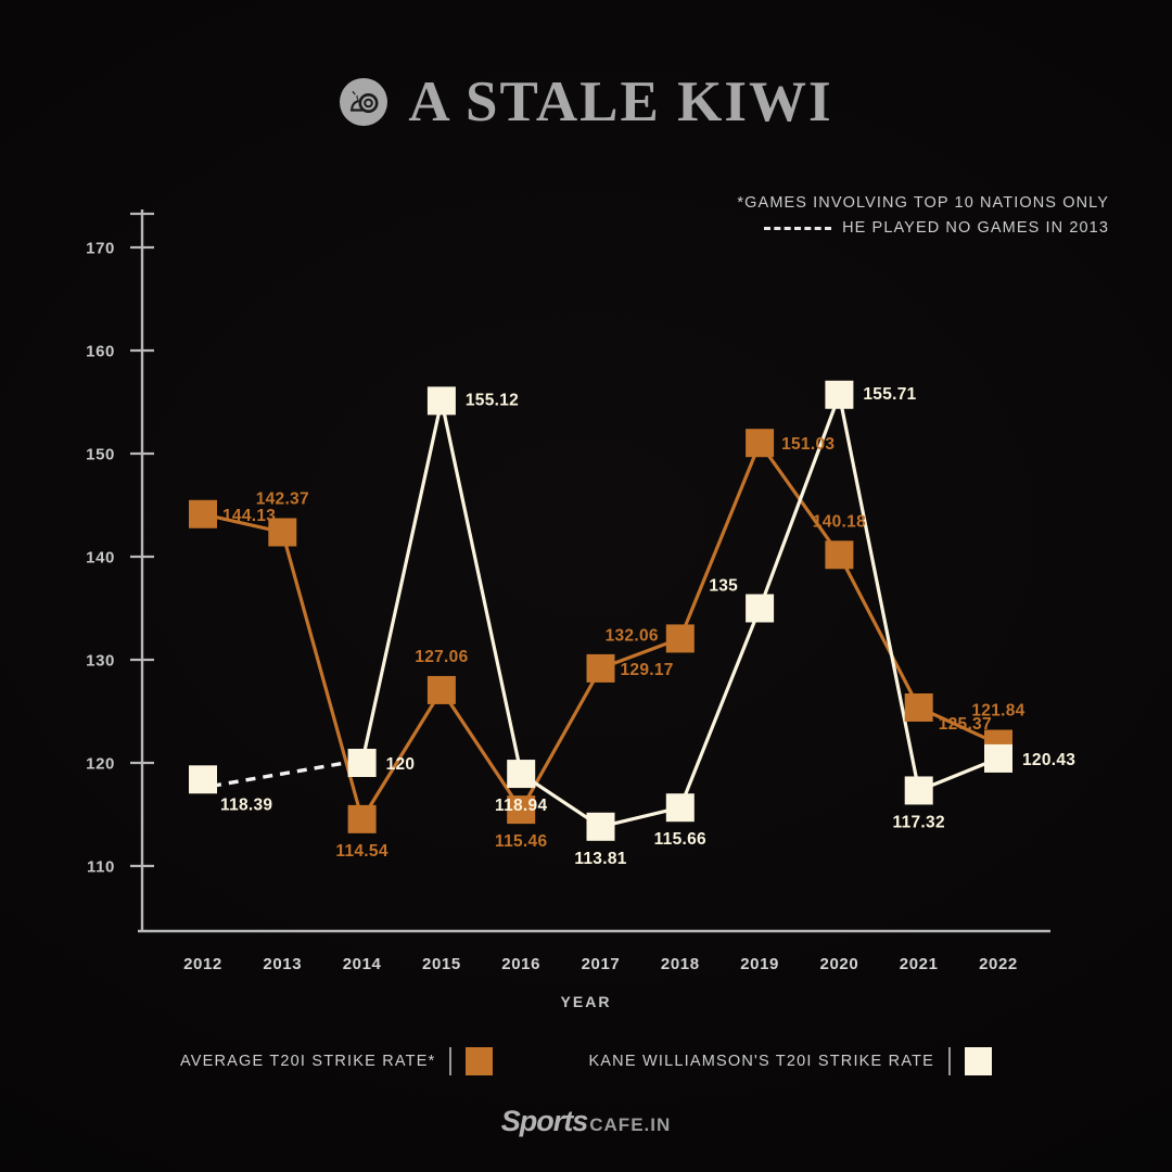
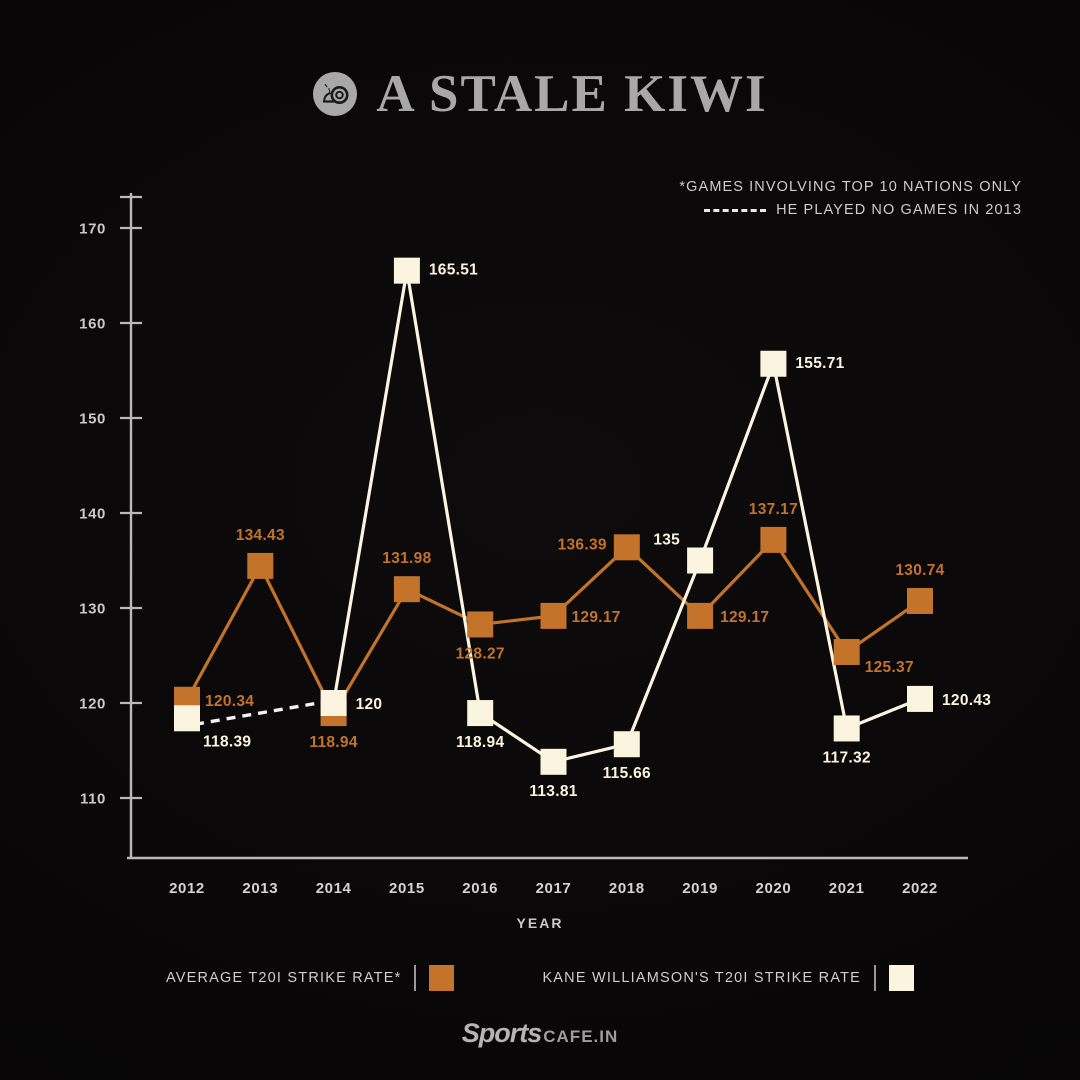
AVERAGE T20I STRIKE RATE*/2012: 144.13 -> 120.34
AVERAGE T20I STRIKE RATE*/2013: 142.37 -> 134.43
AVERAGE T20I STRIKE RATE*/2014: 114.54 -> 118.94
AVERAGE T20I STRIKE RATE*/2015: 127.06 -> 131.98
KANE WILLIAMSON'S T20I STRIKE RATE/2015: 155.12 -> 165.51
AVERAGE T20I STRIKE RATE*/2016: 115.46 -> 128.27
AVERAGE T20I STRIKE RATE*/2018: 132.06 -> 136.39
AVERAGE T20I STRIKE RATE*/2019: 151.03 -> 129.17
AVERAGE T20I STRIKE RATE*/2020: 140.18 -> 137.17
AVERAGE T20I STRIKE RATE*/2022: 121.84 -> 130.74
